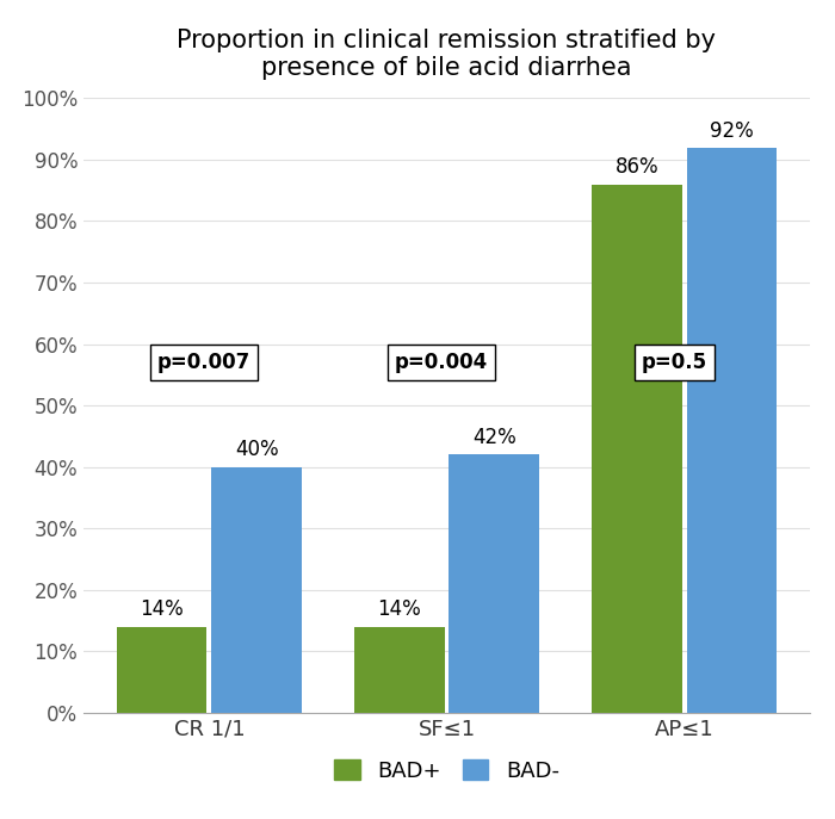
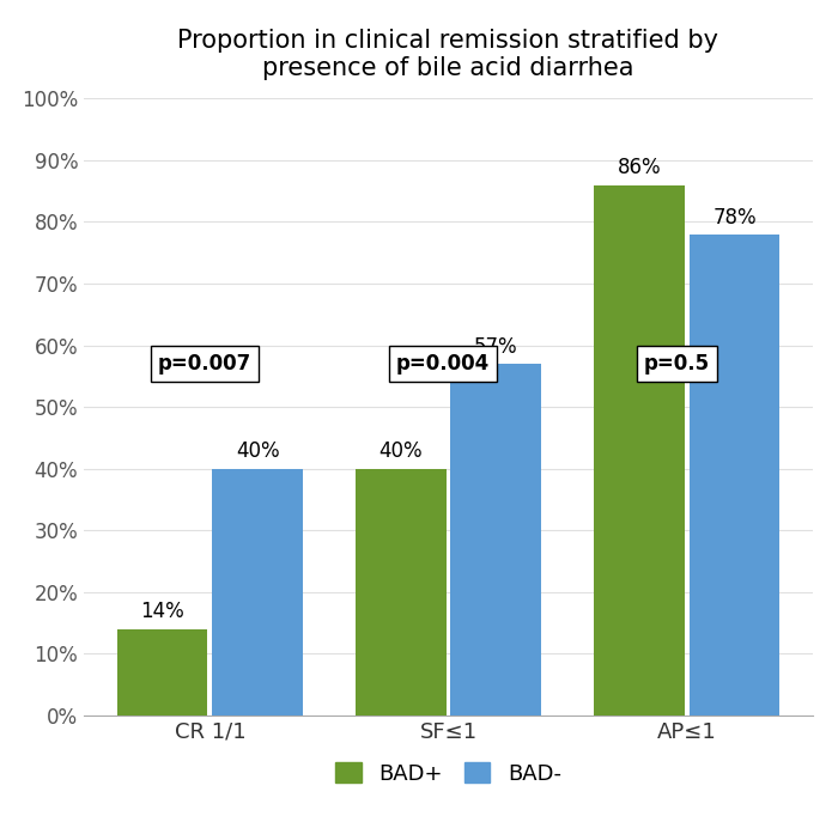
BAD+/SF≤1: 14% -> 40%
BAD-/SF≤1: 42% -> 57%
BAD-/AP≤1: 92% -> 78%
